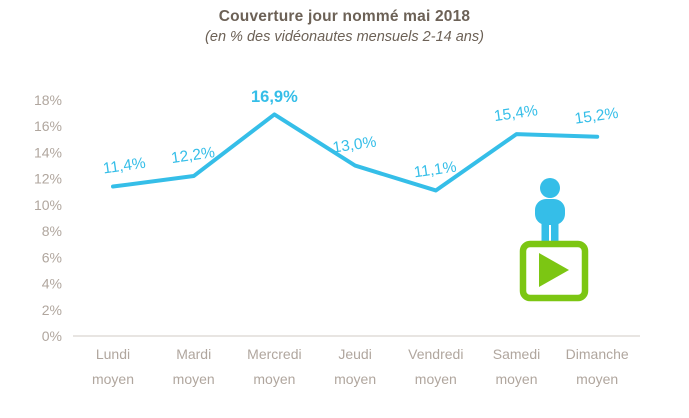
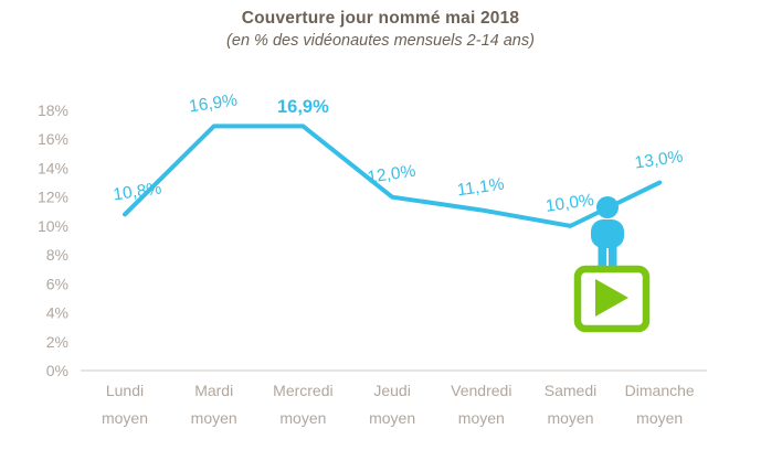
Lundi moyen: 11,4% -> 10,8%
Mardi moyen: 12,2% -> 16,9%
Jeudi moyen: 13,0% -> 12,0%
Samedi moyen: 15,4% -> 10,0%
Dimanche moyen: 15,2% -> 13,0%
